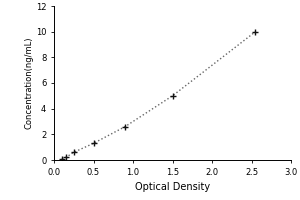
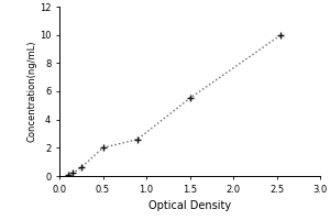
0.5: 1.3 -> 2.0
1.5: 5.0 -> 5.5
